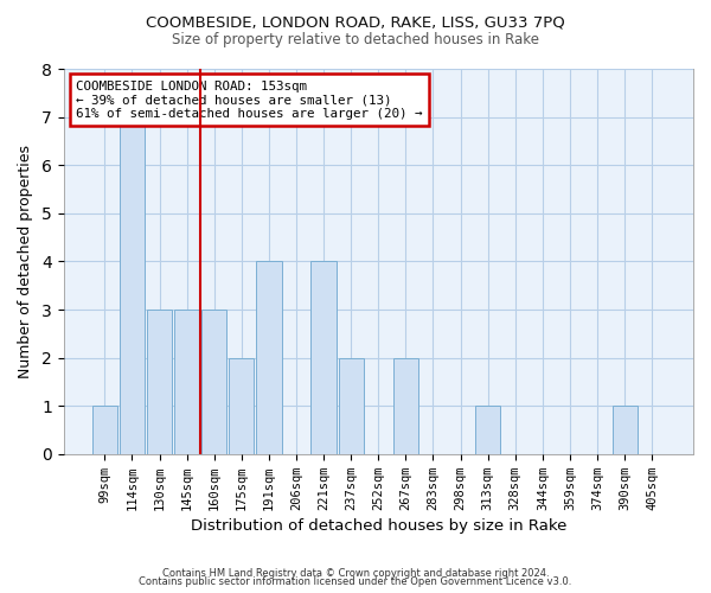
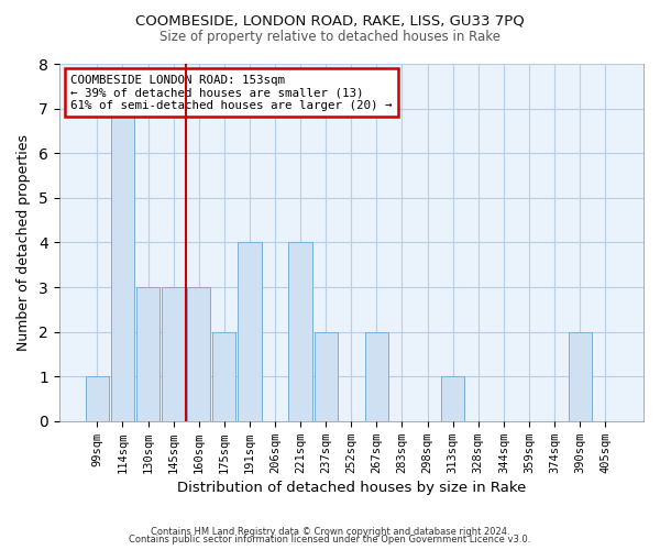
390sqm: 1 -> 2
